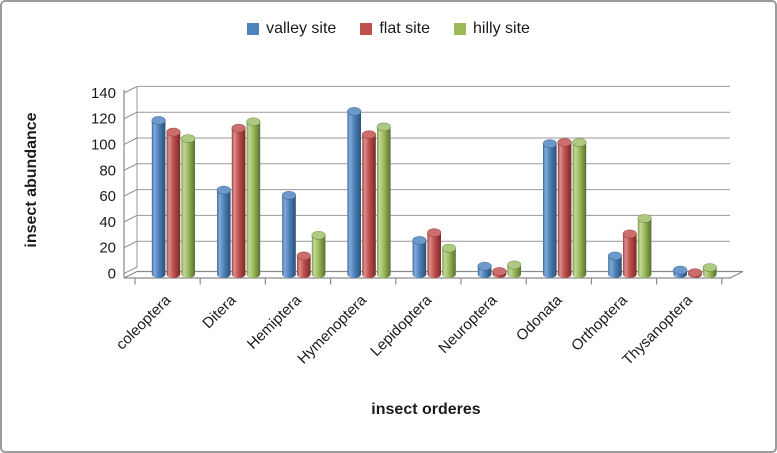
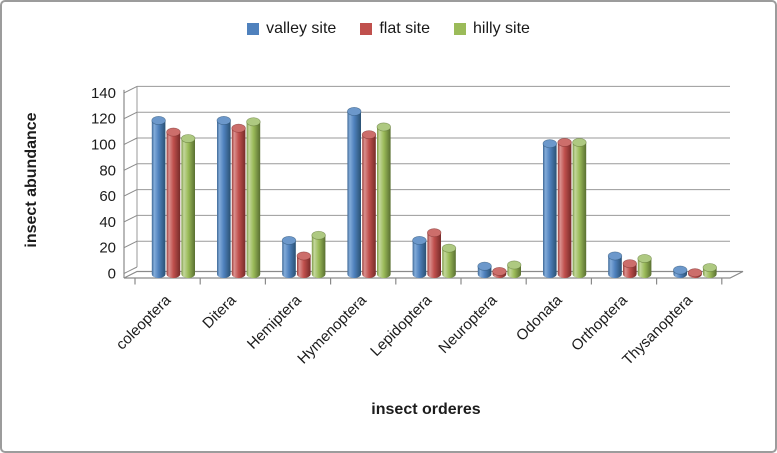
valley site/Ditera: 65 -> 119
valley site/Hemiptera: 61 -> 26
flat site/Orthoptera: 31 -> 8
hilly site/Orthoptera: 43 -> 12
